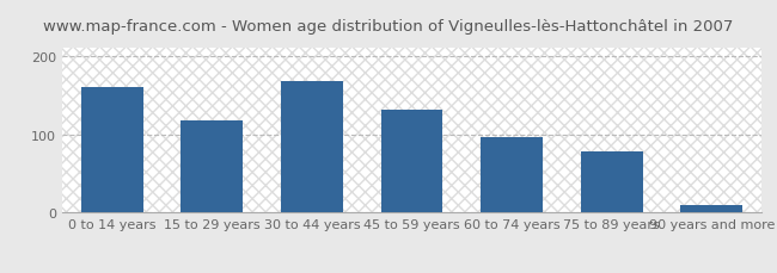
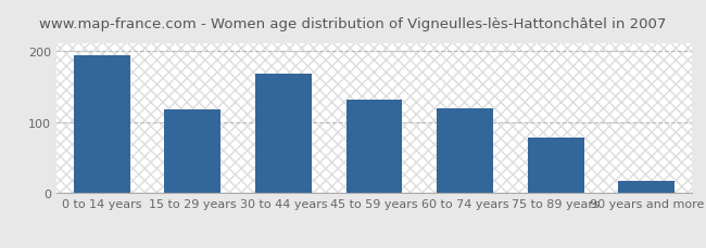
0 to 14 years: 160 -> 194
60 to 74 years: 97 -> 120
90 years and more: 10 -> 18
